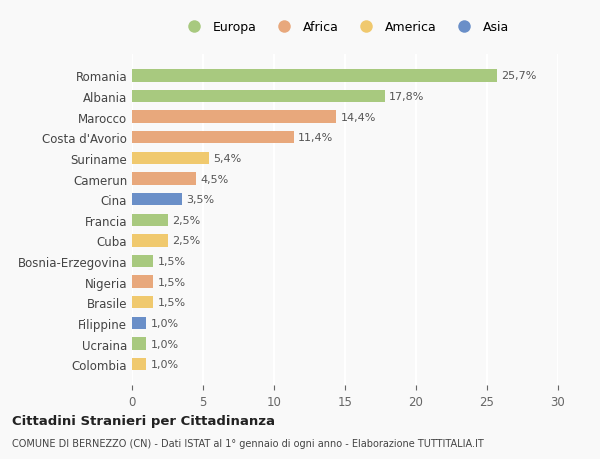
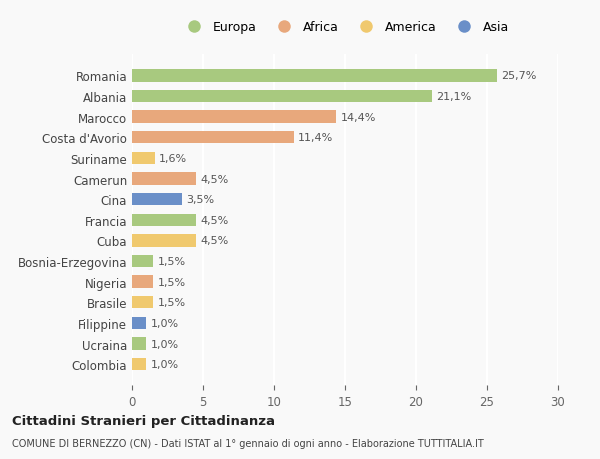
Albania: 17,8% -> 21,1%
Suriname: 5,4% -> 1,6%
Francia: 2,5% -> 4,5%
Cuba: 2,5% -> 4,5%
